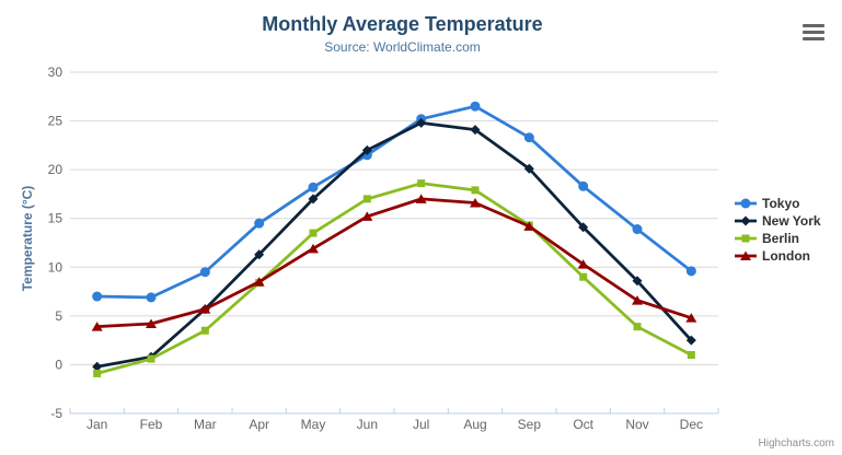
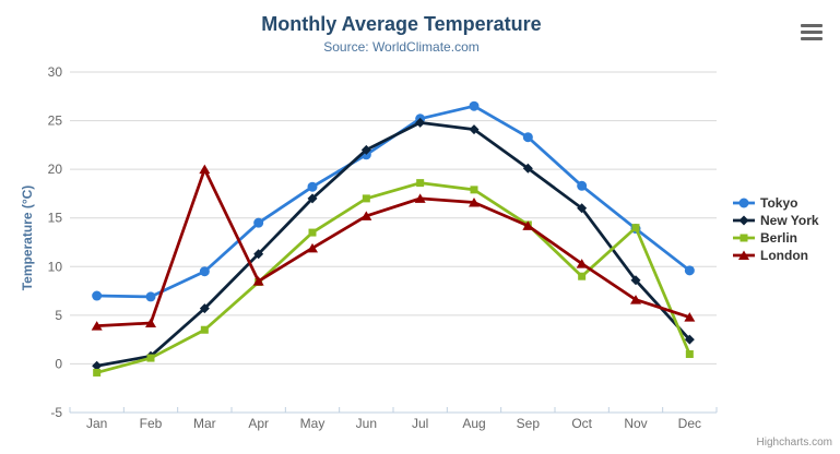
London/Mar: 6 -> 20
New York/Oct: 14 -> 16
Berlin/Nov: 4 -> 14
